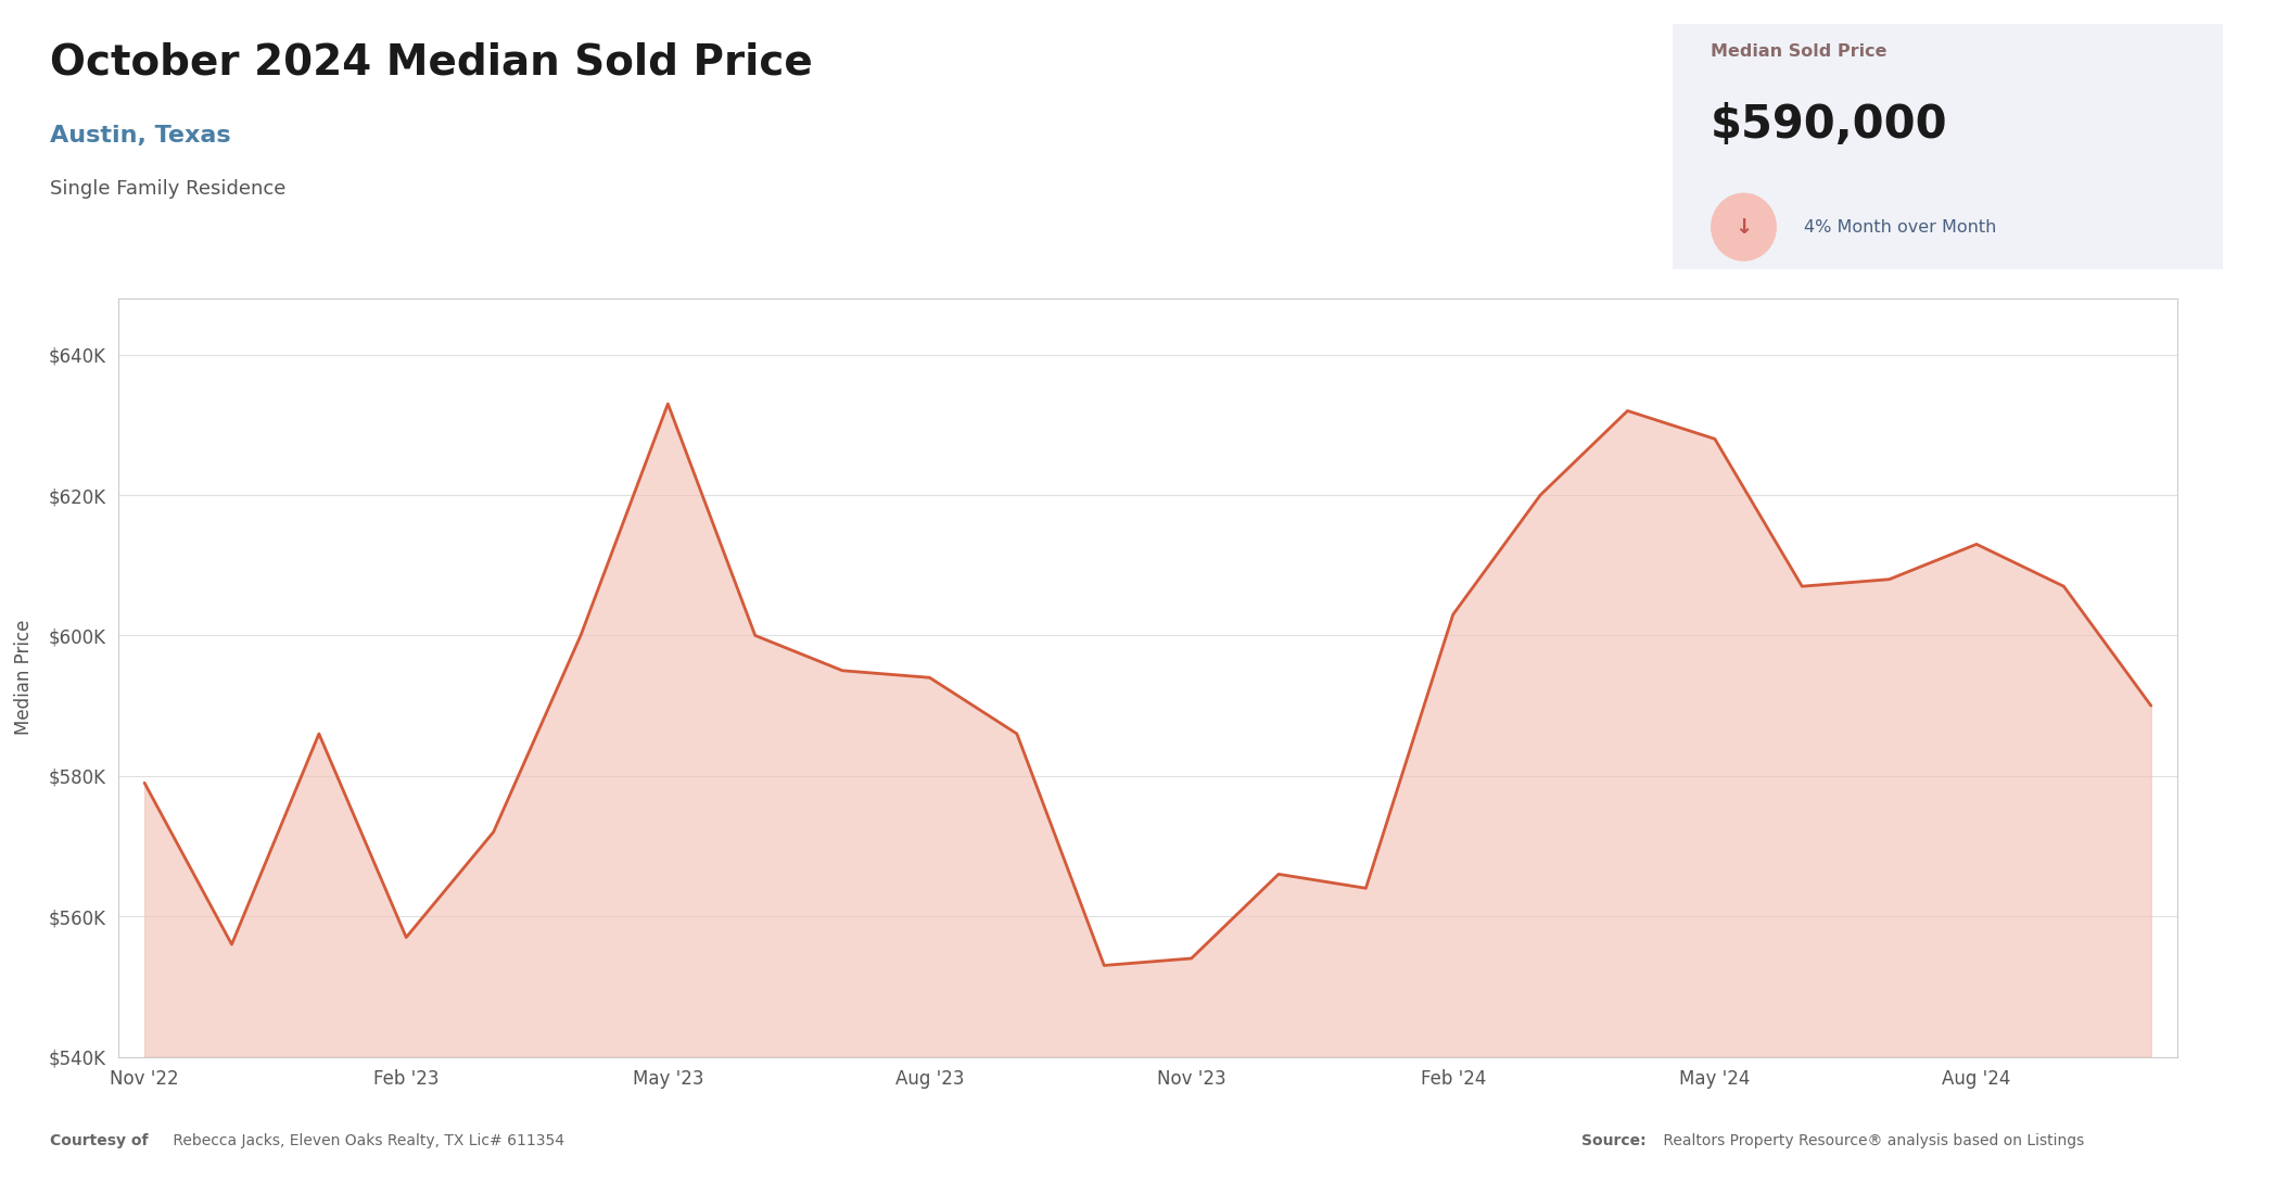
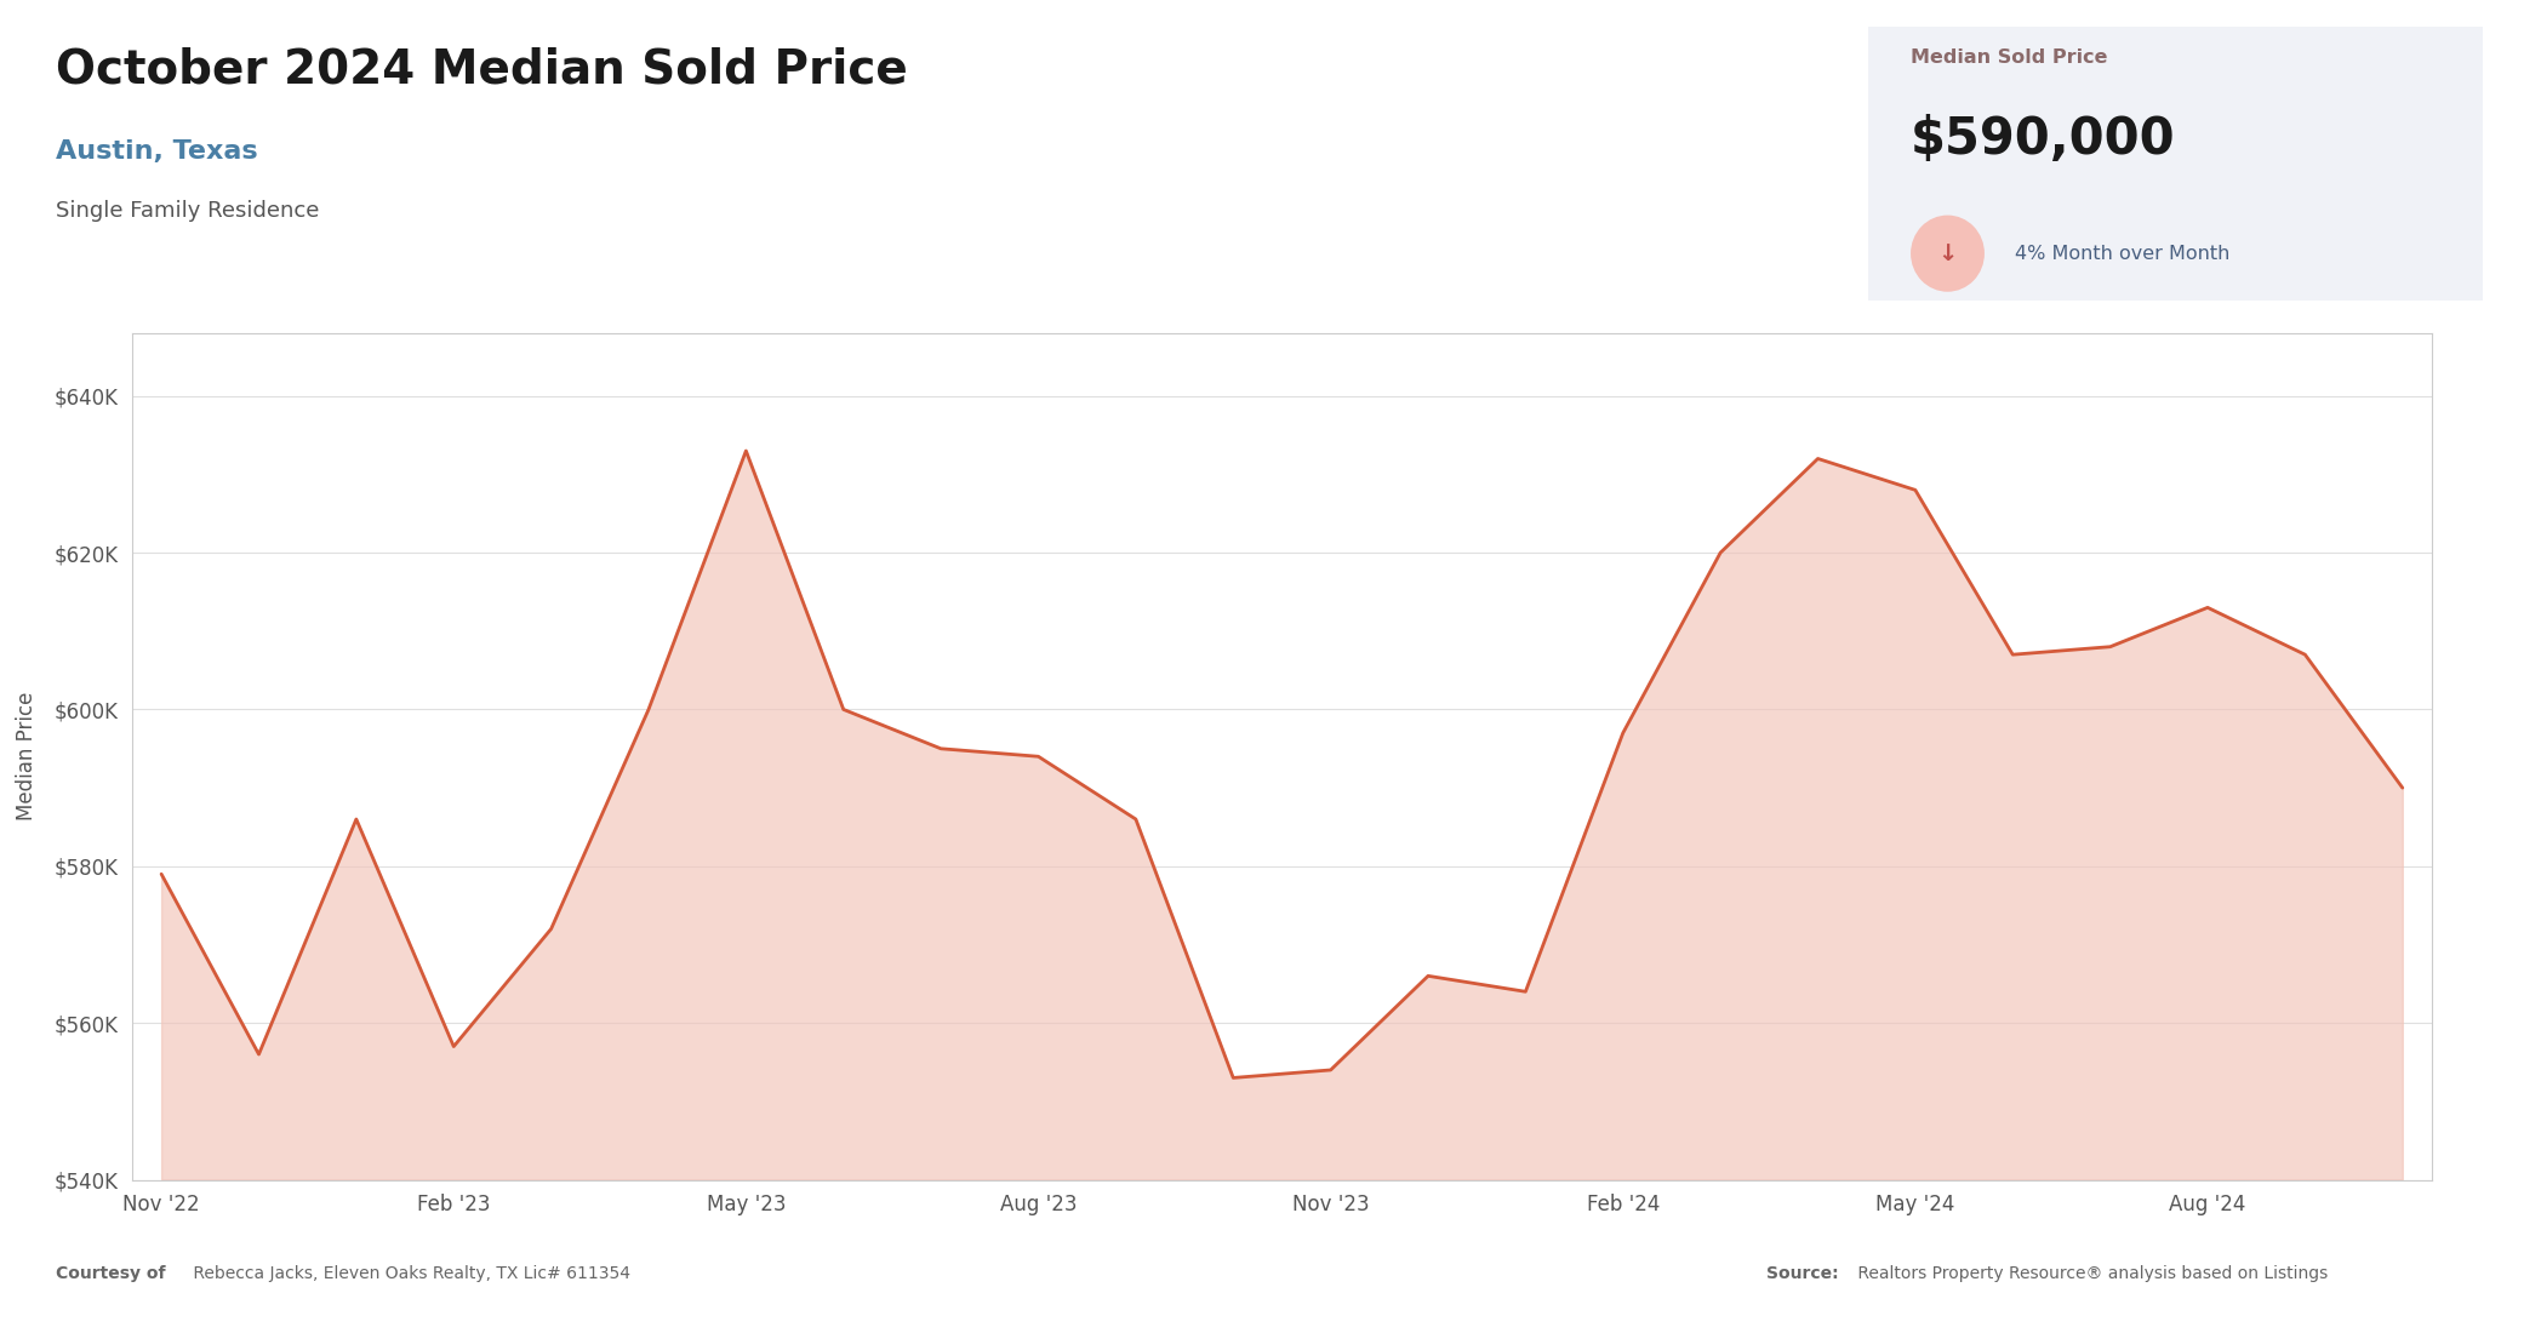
Feb '24: $603K -> $597K
